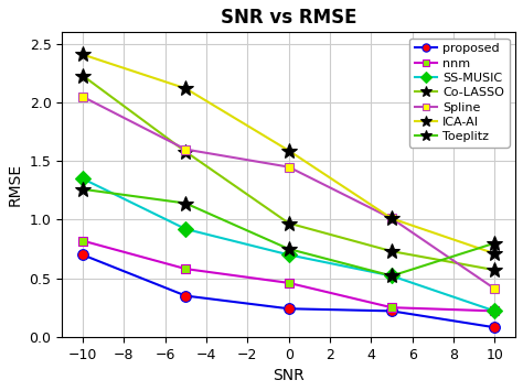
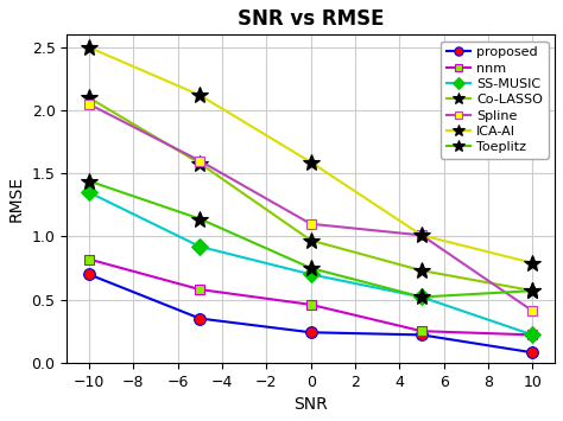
Co-LASSO/−10: 2.23 -> 2.10
ICA-AI/−10: 2.41 -> 2.50
Toeplitz/−10: 1.26 -> 1.44
Spline/0: 1.45 -> 1.10
ICA-AI/10: 0.71 -> 0.79
Toeplitz/10: 0.80 -> 0.57
